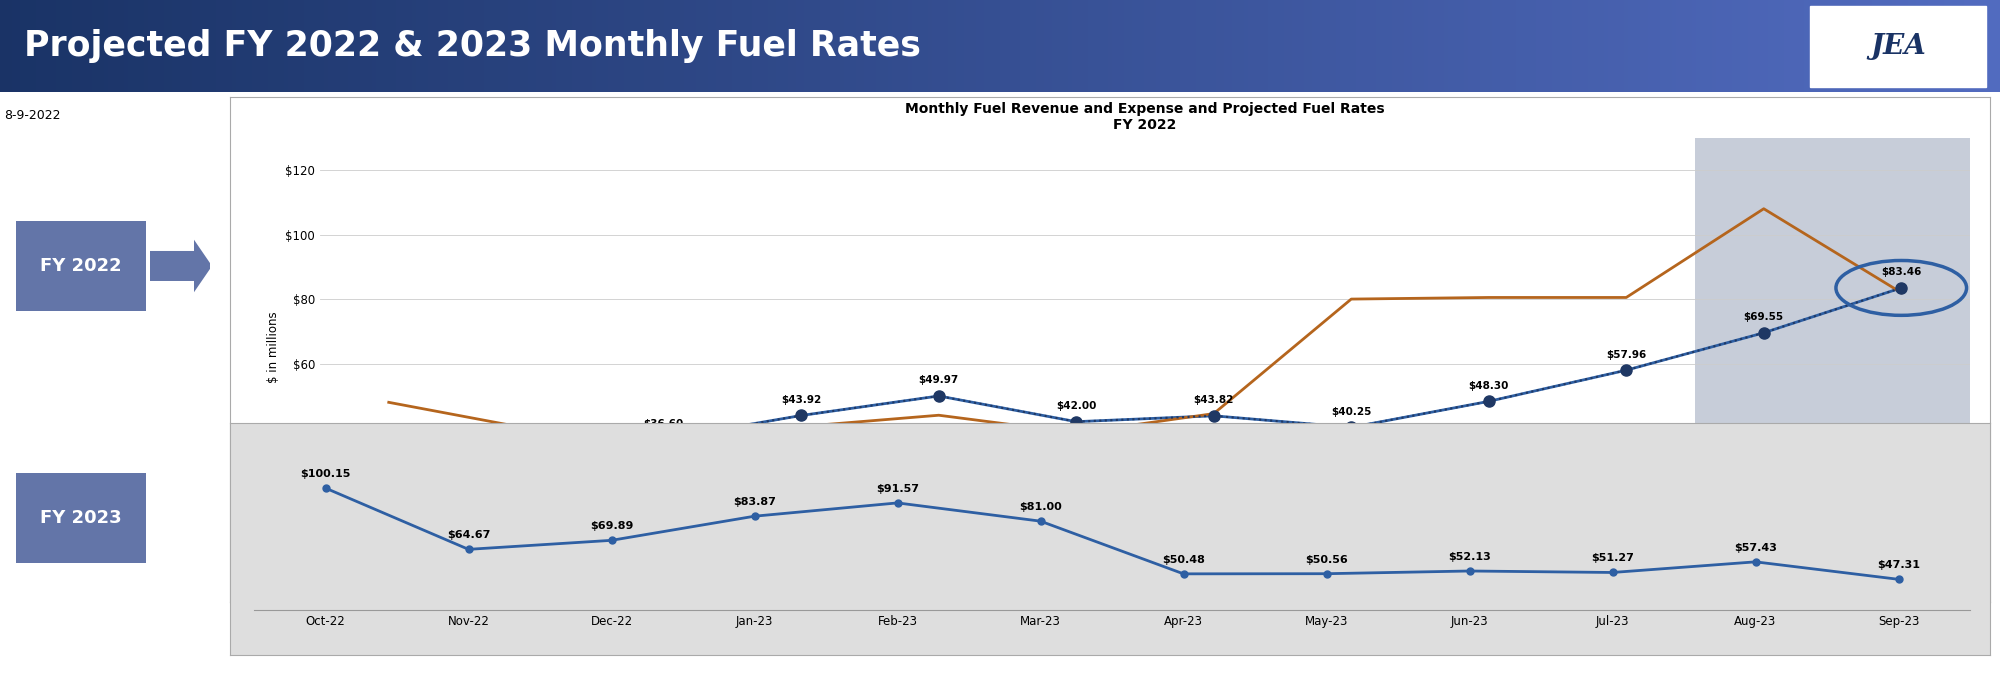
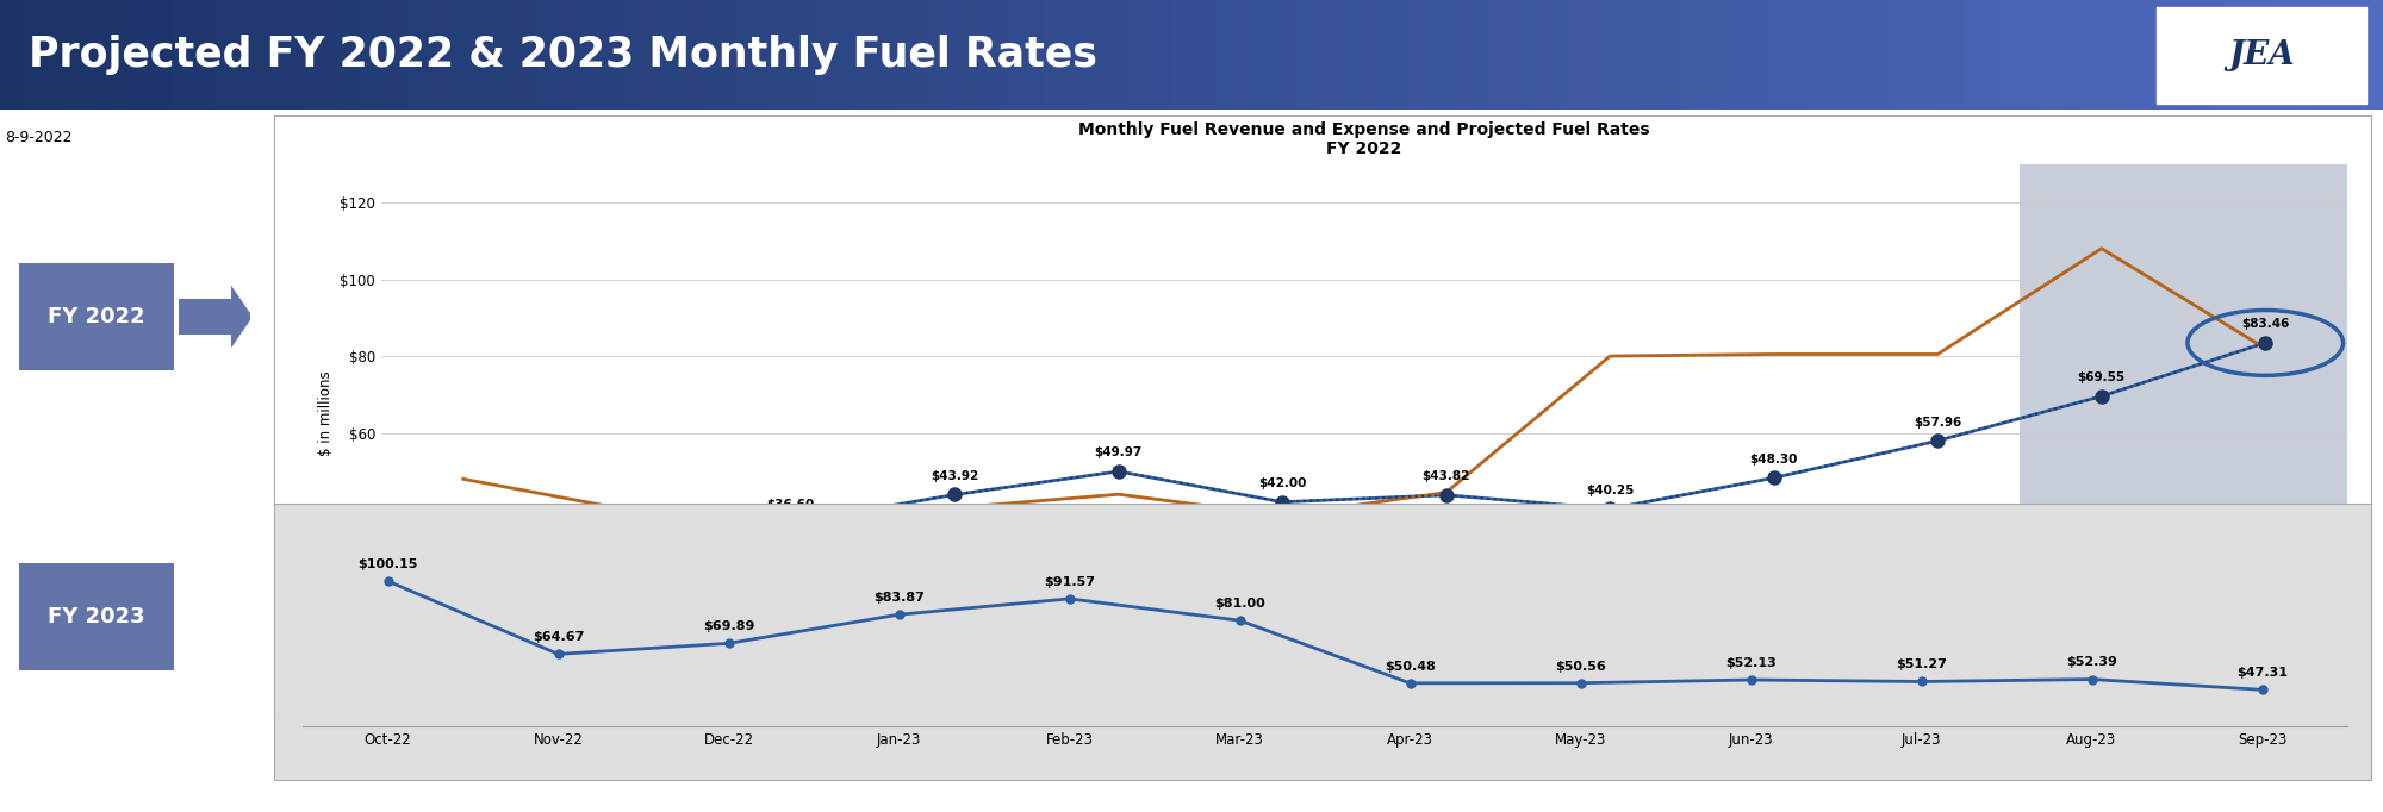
Aug-23: $57.43 -> $52.39
